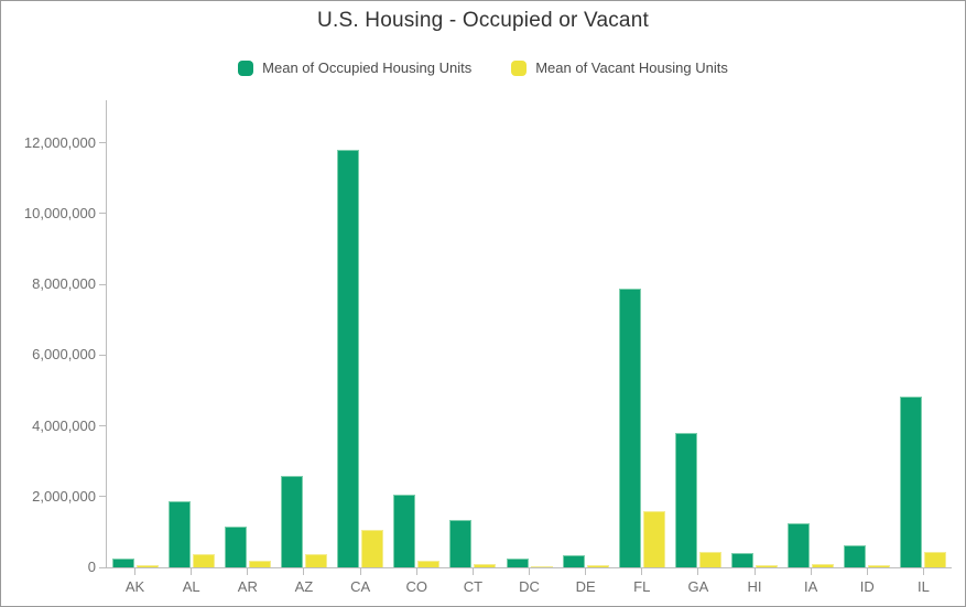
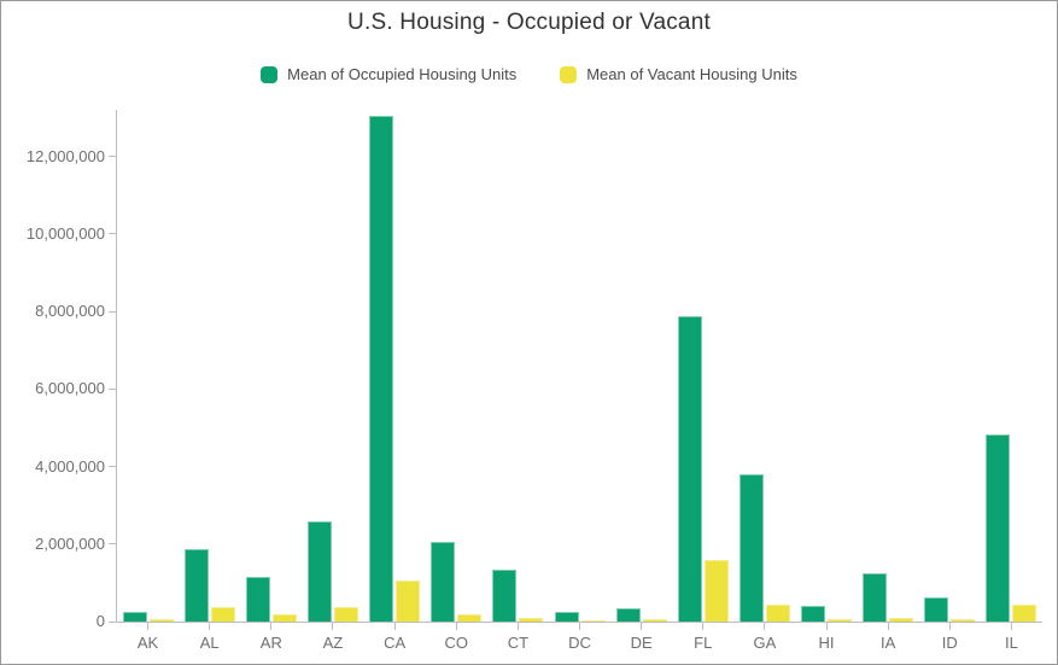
Mean of Occupied Housing Units/CA: 11800000 -> 13000000
